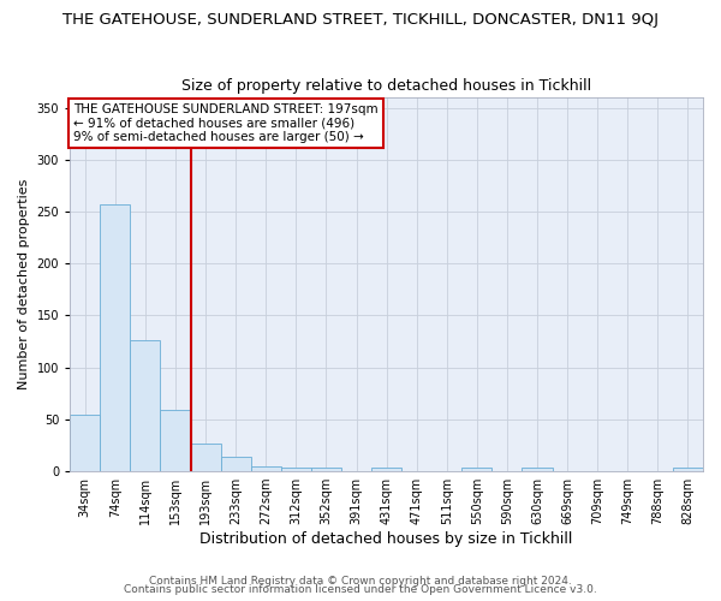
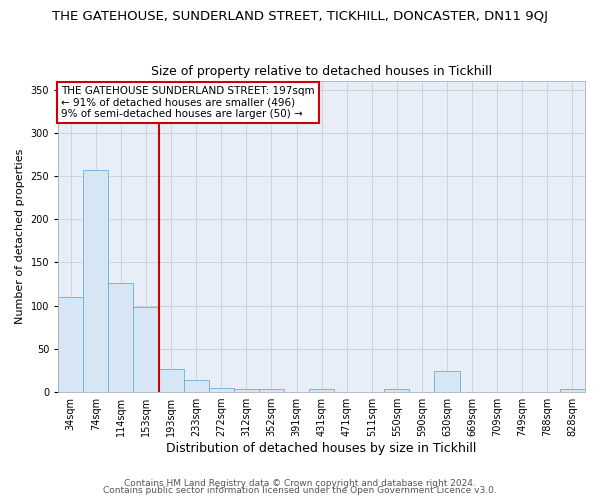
34sqm: 55 -> 110
153sqm: 59 -> 98
630sqm: 3 -> 24
